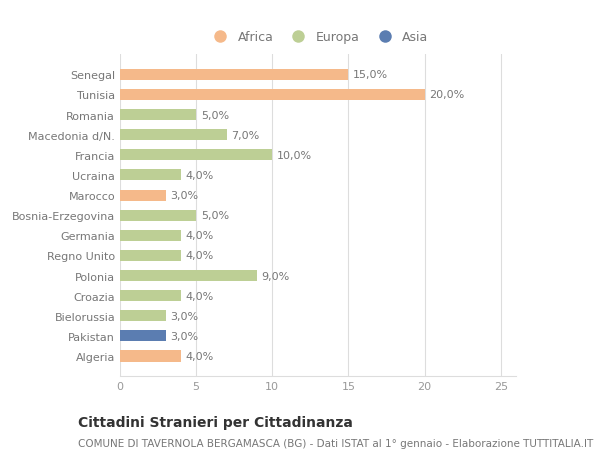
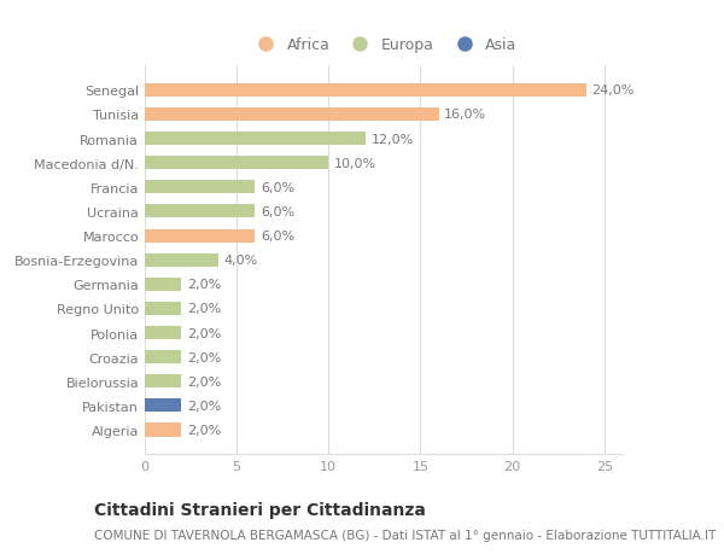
Senegal: 15,0% -> 24,0%
Tunisia: 20,0% -> 16,0%
Romania: 5,0% -> 12,0%
Macedonia d/N.: 7,0% -> 10,0%
Francia: 10,0% -> 6,0%
Ucraina: 4,0% -> 6,0%
Marocco: 3,0% -> 6,0%
Bosnia-Erzegovina: 5,0% -> 4,0%
Germania: 4,0% -> 2,0%
Regno Unito: 4,0% -> 2,0%
Polonia: 9,0% -> 2,0%
Croazia: 4,0% -> 2,0%
Bielorussia: 3,0% -> 2,0%
Pakistan: 3,0% -> 2,0%
Algeria: 4,0% -> 2,0%
